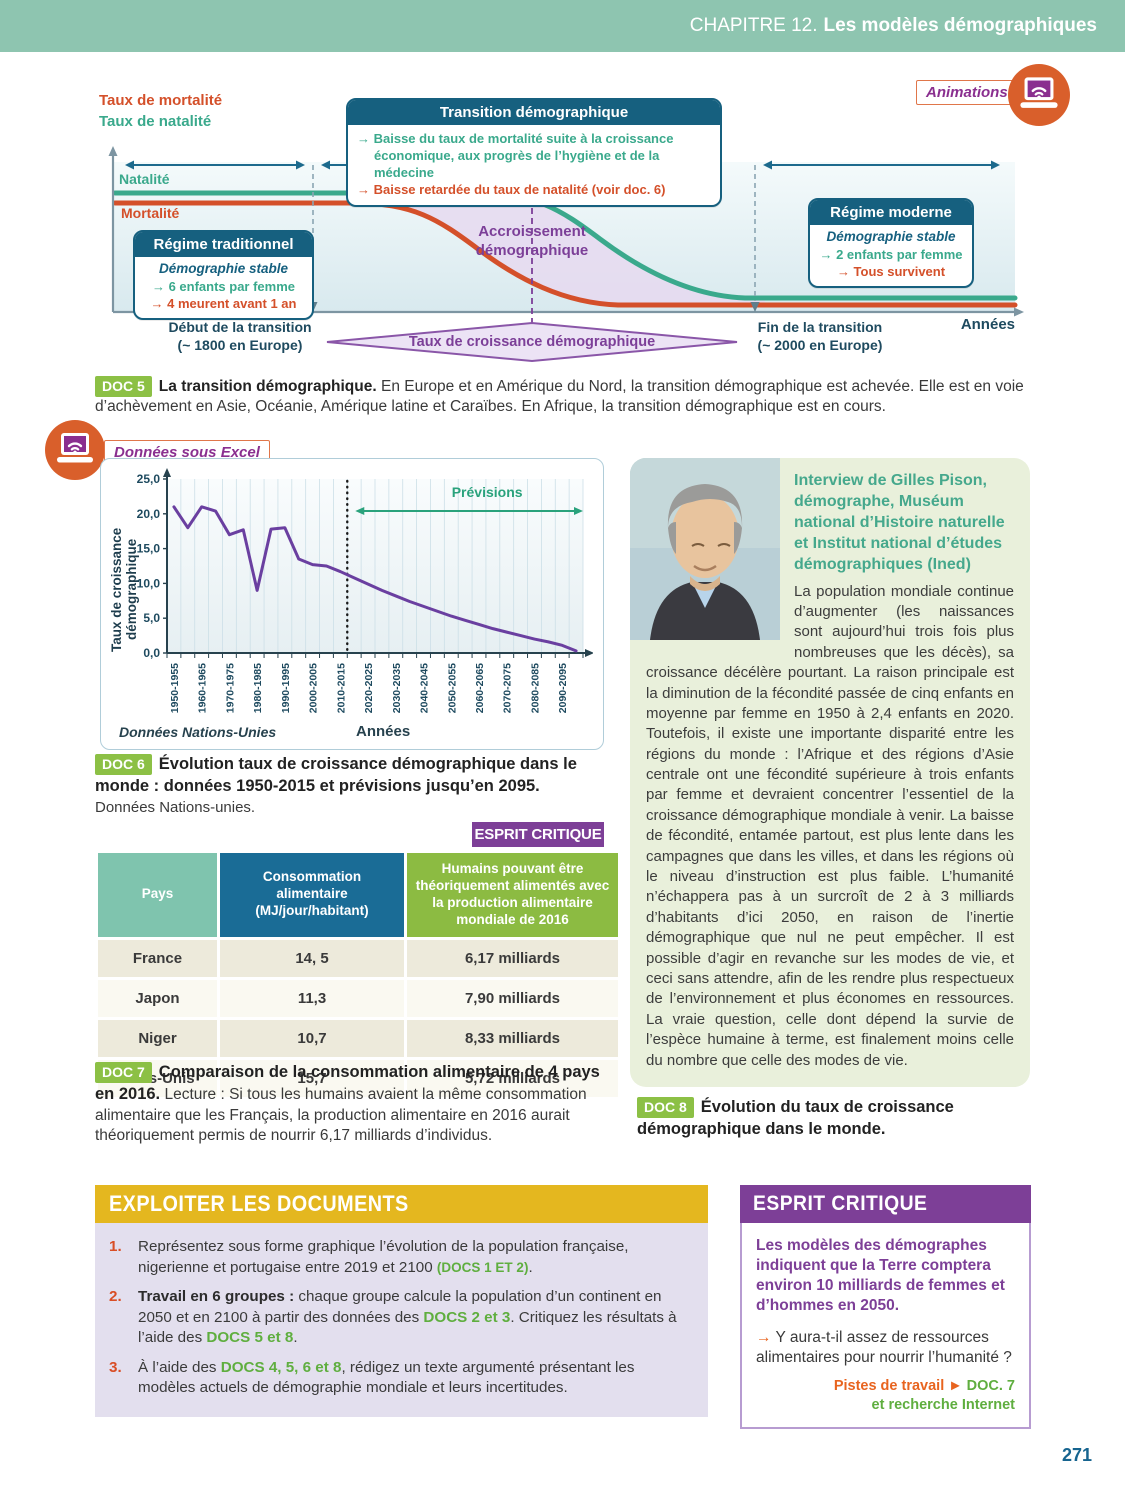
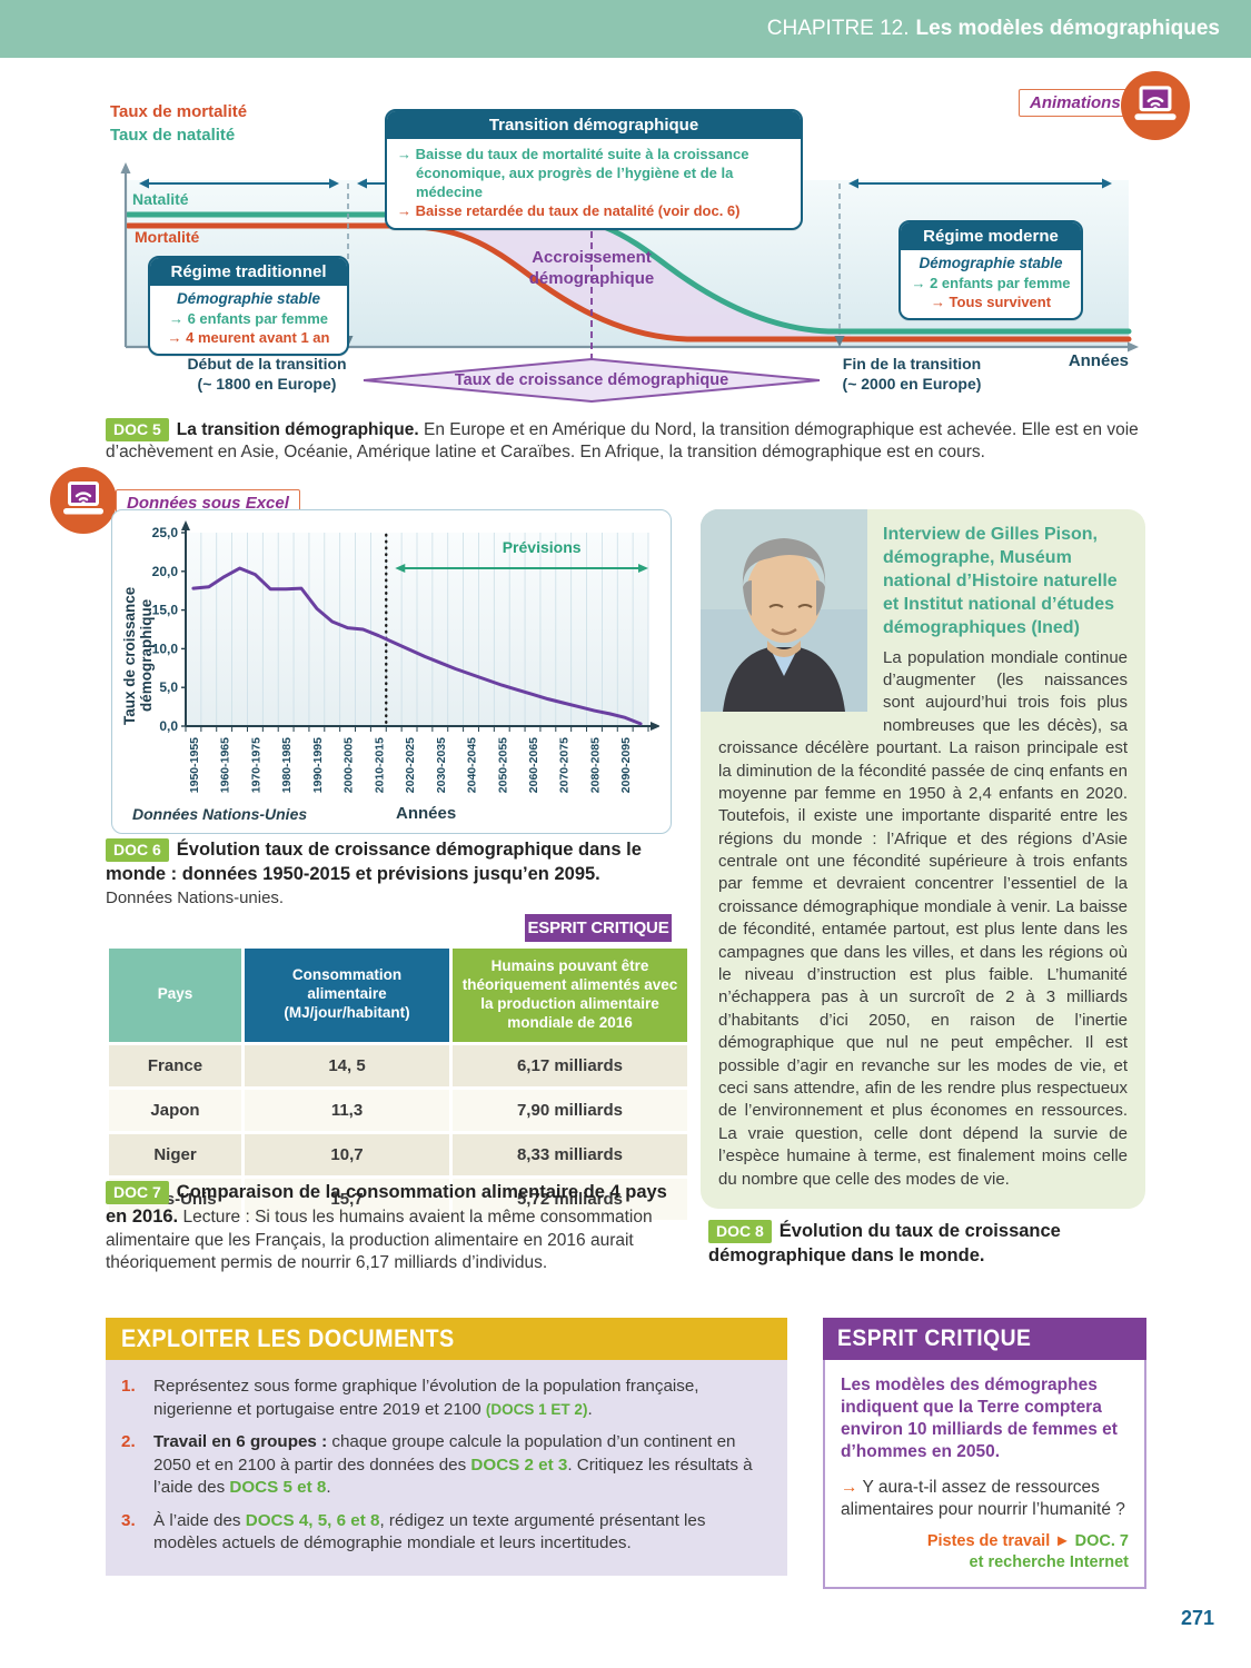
1950-1955: 21 -> 18
1960-1965: 21 -> 19
1970-1975: 17 -> 20
1980-1985: 9 -> 18
1990-1995: 18 -> 15
